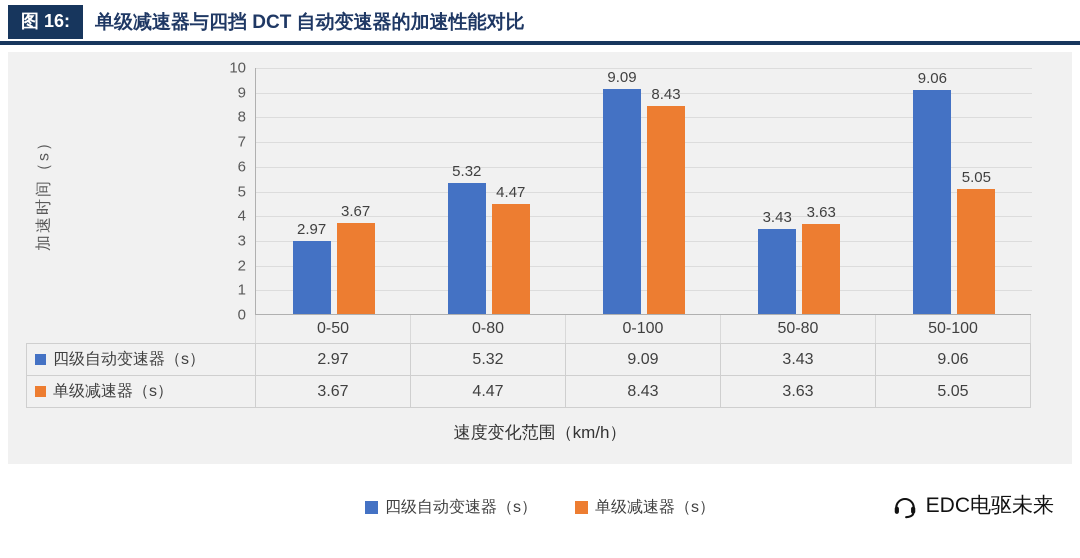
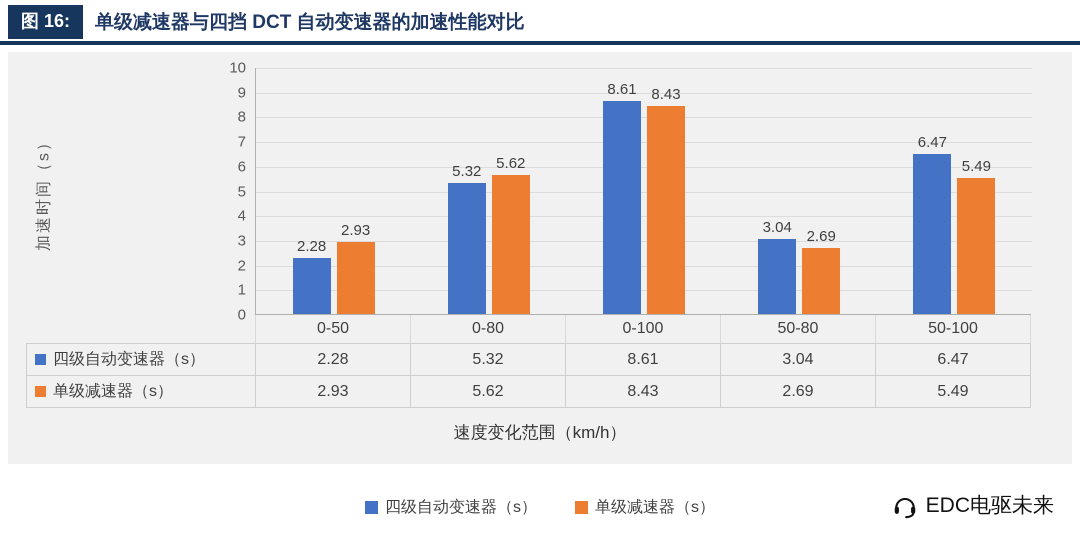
四级自动变速器（s）/0-50: 2.97 -> 2.28
单级减速器（s）/0-50: 3.67 -> 2.93
单级减速器（s）/0-80: 4.47 -> 5.62
四级自动变速器（s）/0-100: 9.09 -> 8.61
四级自动变速器（s）/50-80: 3.43 -> 3.04
单级减速器（s）/50-80: 3.63 -> 2.69
四级自动变速器（s）/50-100: 9.06 -> 6.47
单级减速器（s）/50-100: 5.05 -> 5.49
